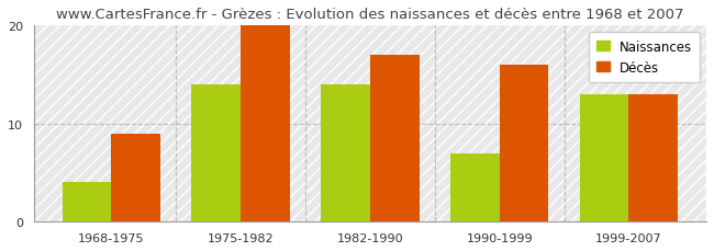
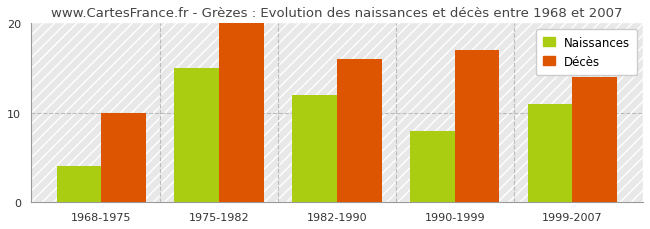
Décès/1968-1975: 9 -> 10
Naissances/1975-1982: 14 -> 15
Naissances/1982-1990: 14 -> 12
Décès/1982-1990: 17 -> 16
Naissances/1990-1999: 7 -> 8
Décès/1990-1999: 16 -> 17
Naissances/1999-2007: 13 -> 11
Décès/1999-2007: 13 -> 14
